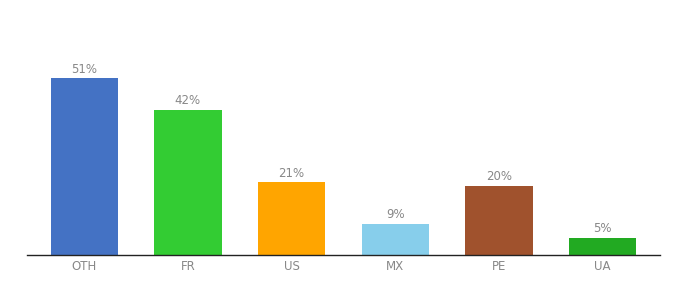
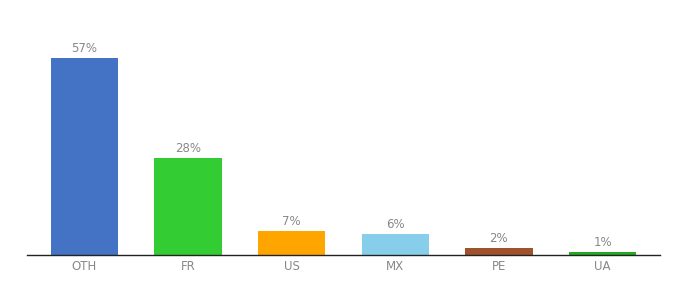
OTH: 51% -> 57%
FR: 42% -> 28%
US: 21% -> 7%
MX: 9% -> 6%
PE: 20% -> 2%
UA: 5% -> 1%
